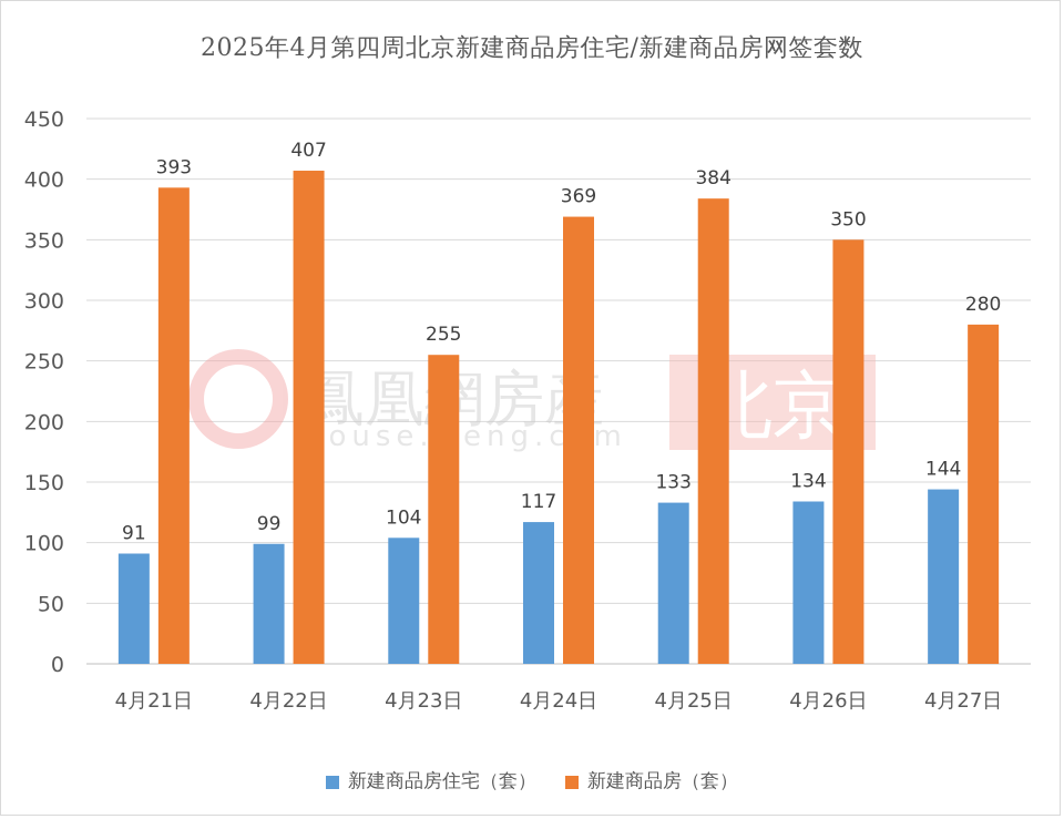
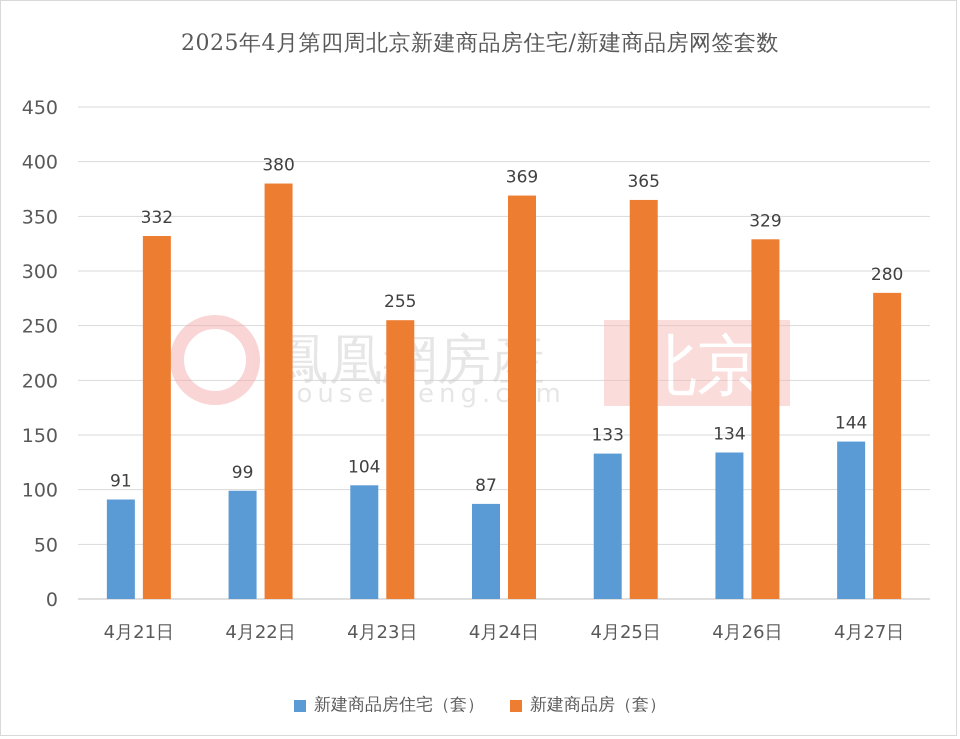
新建商品房（套）/4月21日: 393 -> 332
新建商品房（套）/4月22日: 407 -> 380
新建商品房住宅（套）/4月24日: 117 -> 87
新建商品房（套）/4月25日: 384 -> 365
新建商品房（套）/4月26日: 350 -> 329
